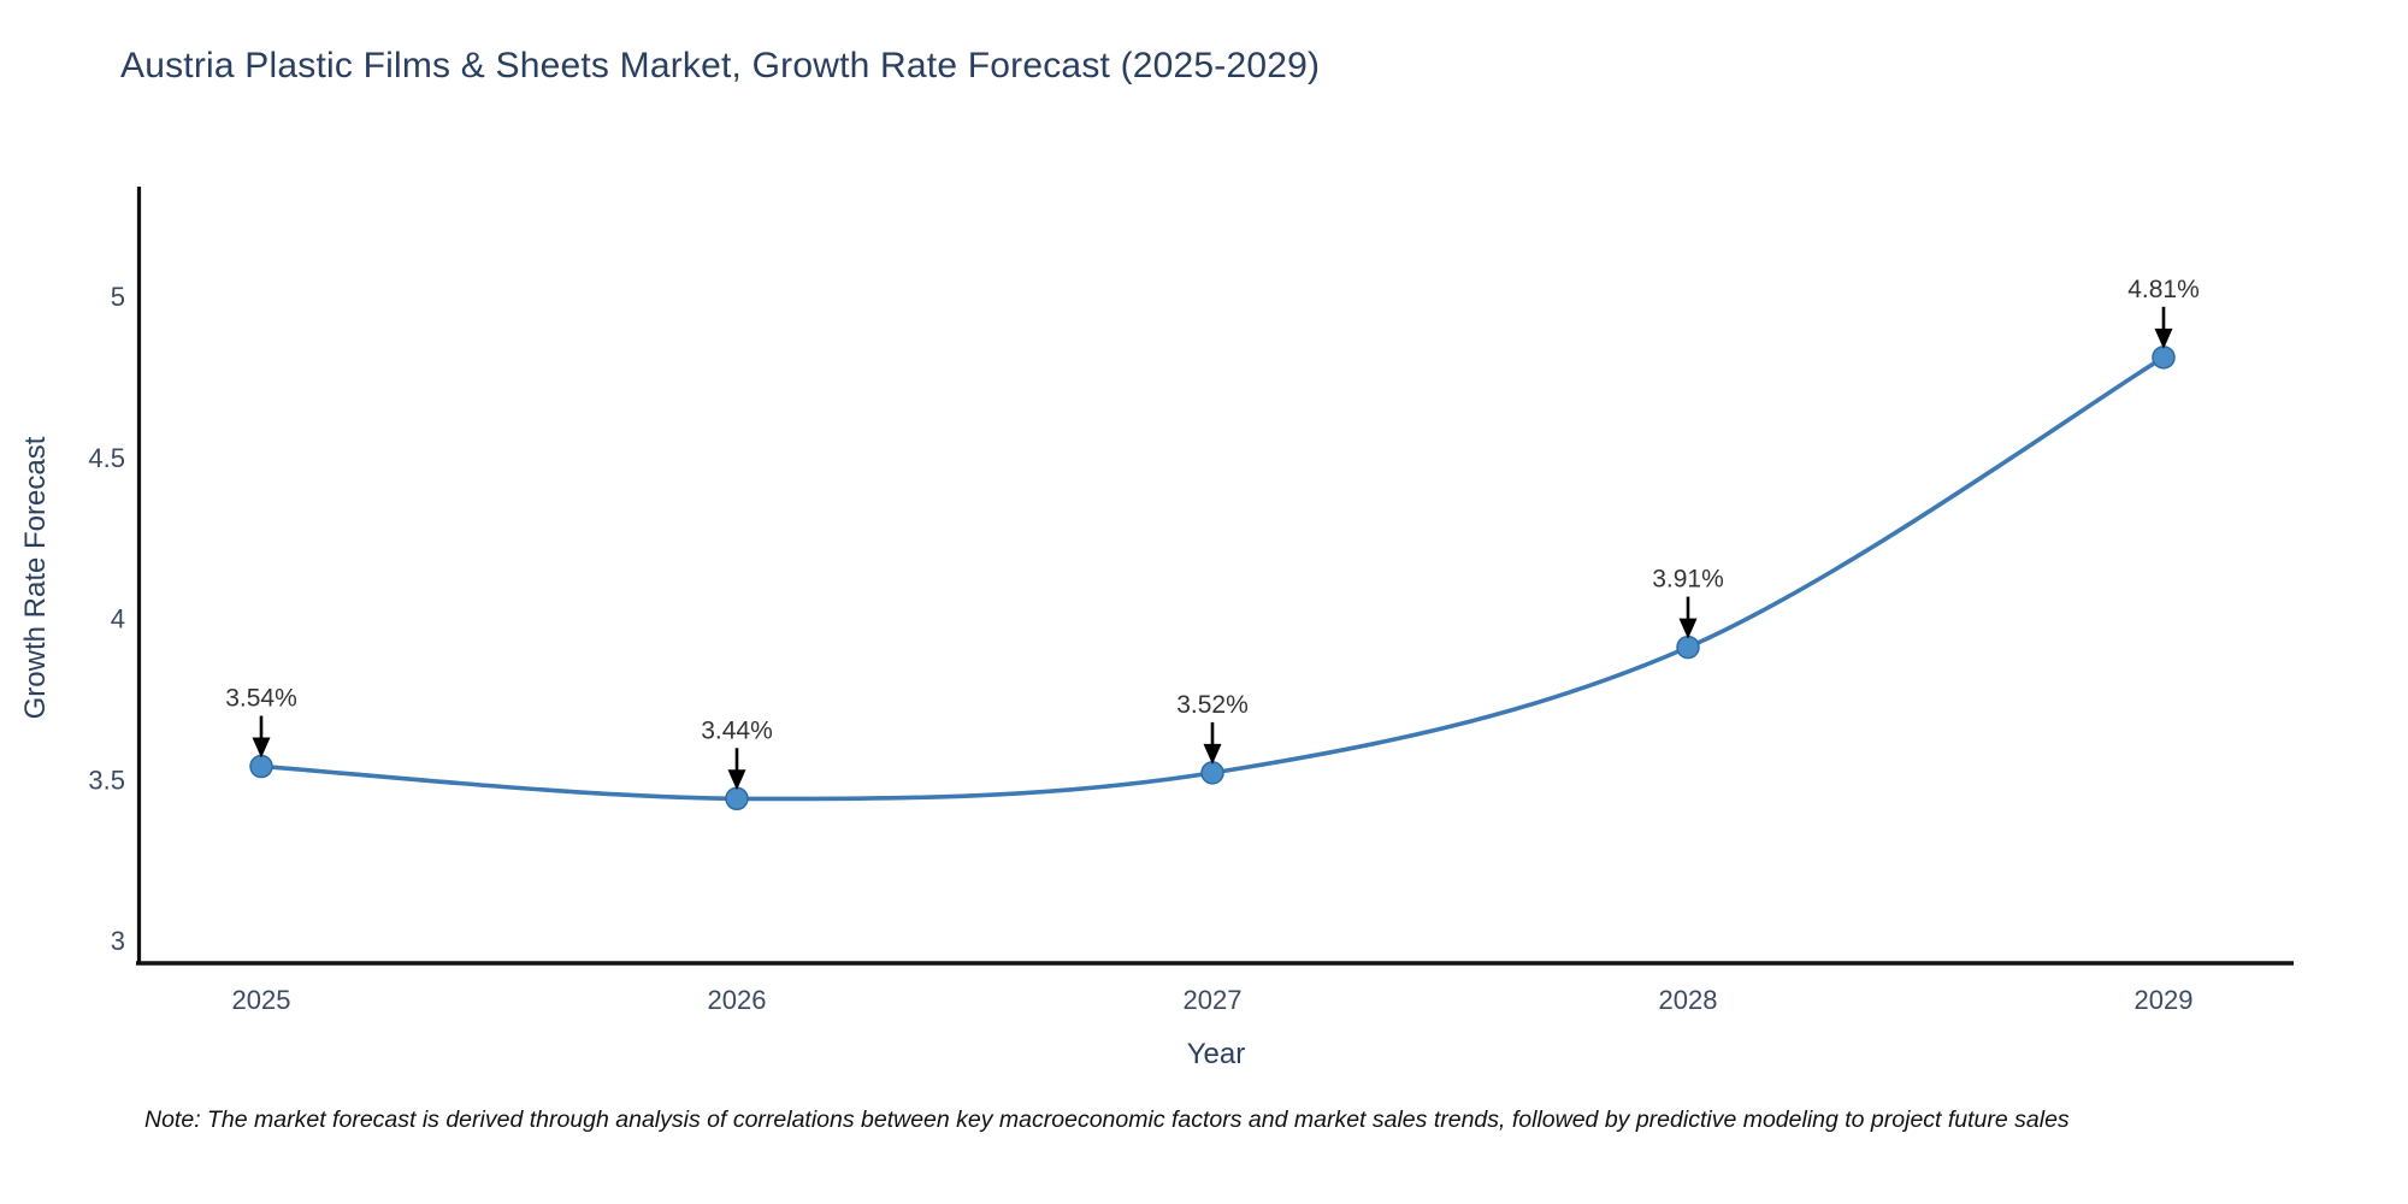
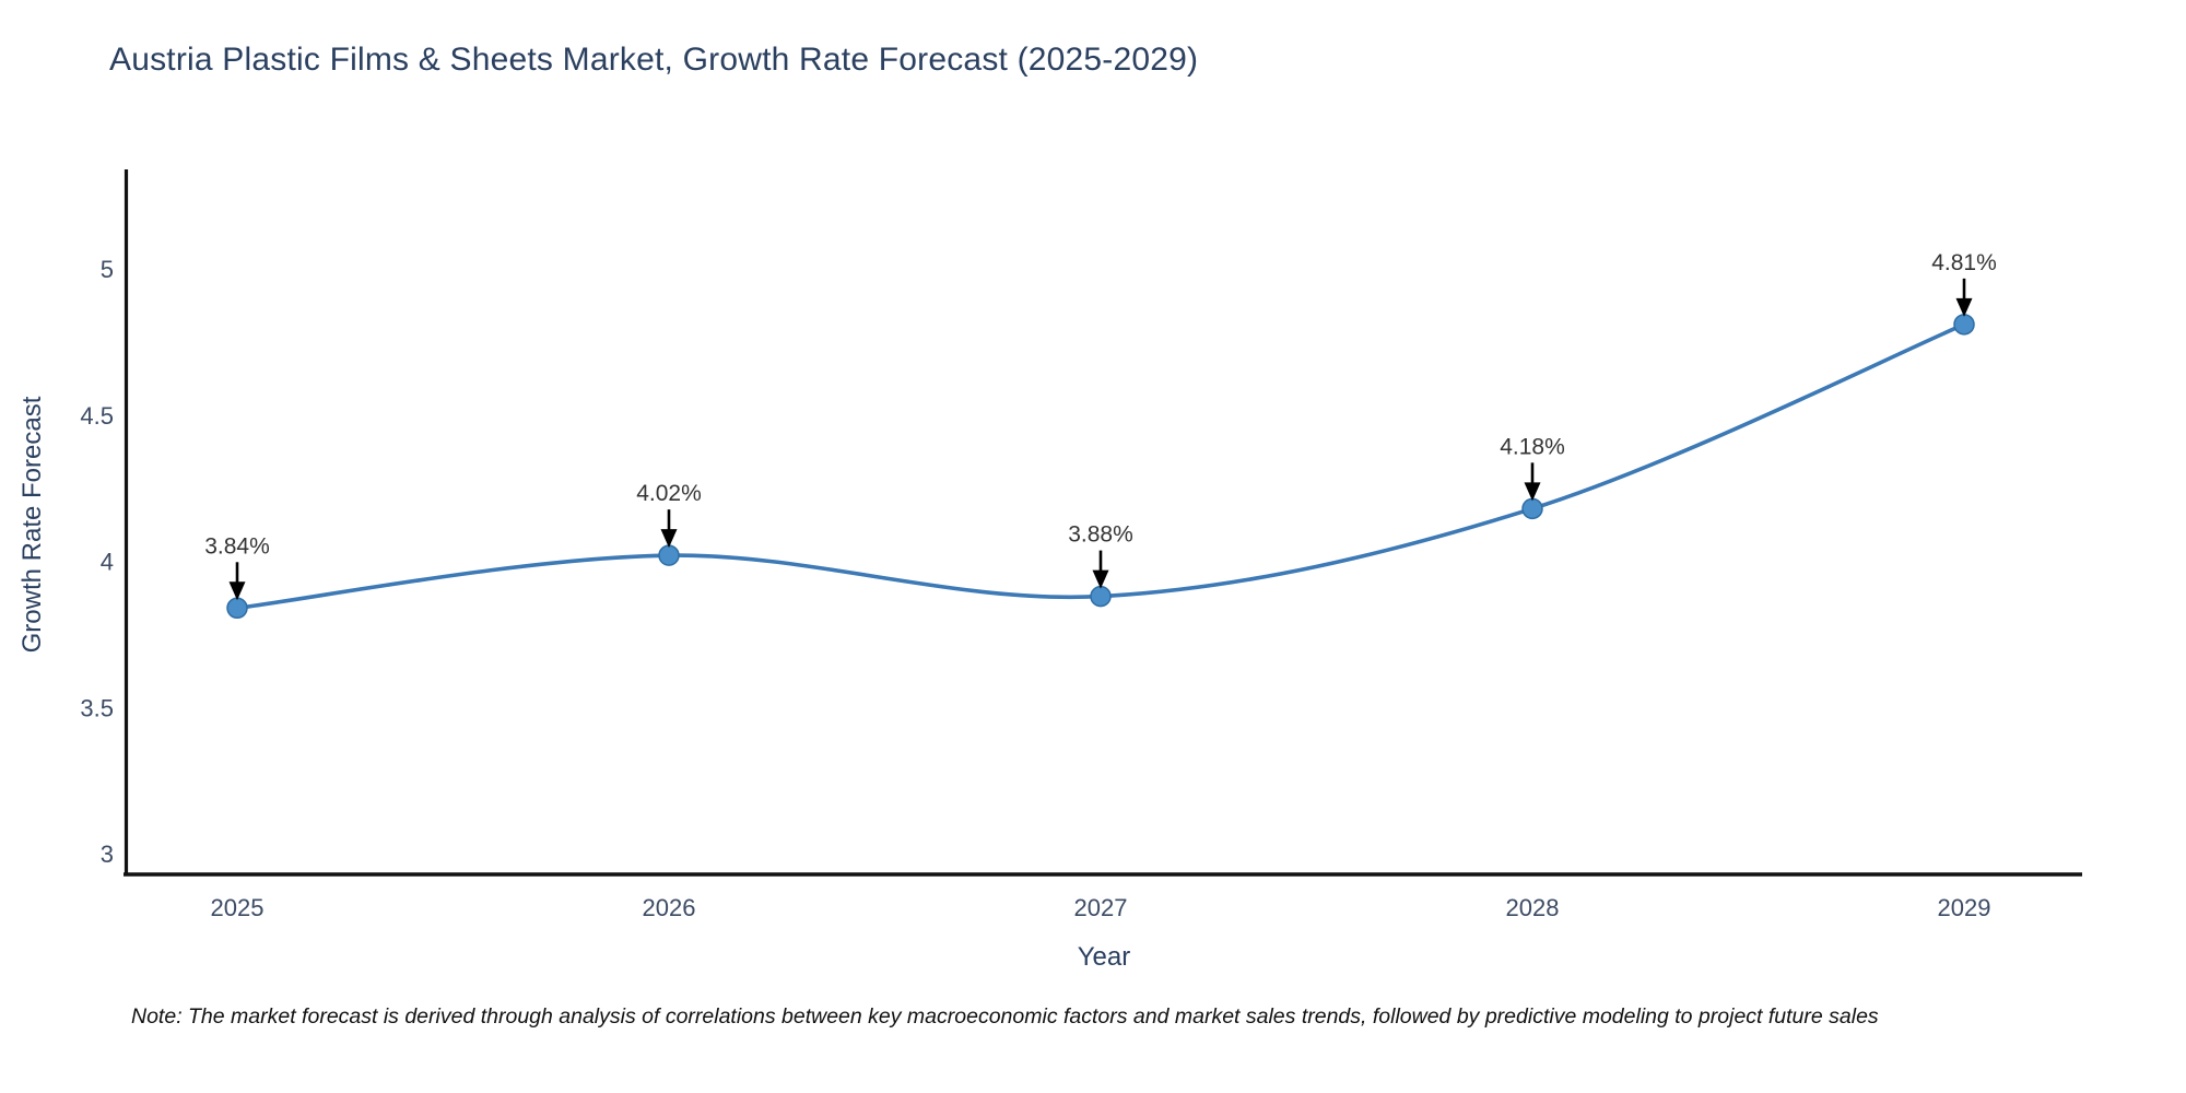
2025: 3.54% -> 3.84%
2026: 3.44% -> 4.02%
2027: 3.52% -> 3.88%
2028: 3.91% -> 4.18%
